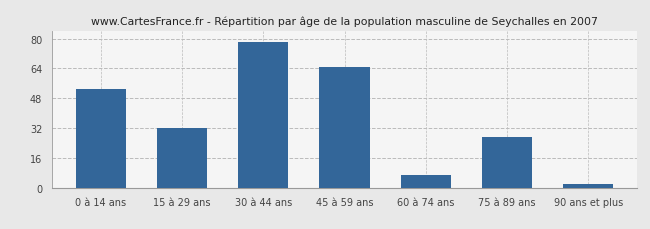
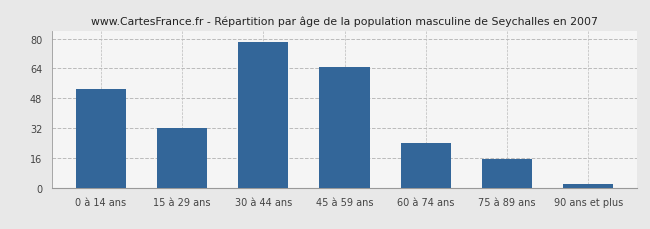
60 à 74 ans: 7 -> 24
75 à 89 ans: 27 -> 16
